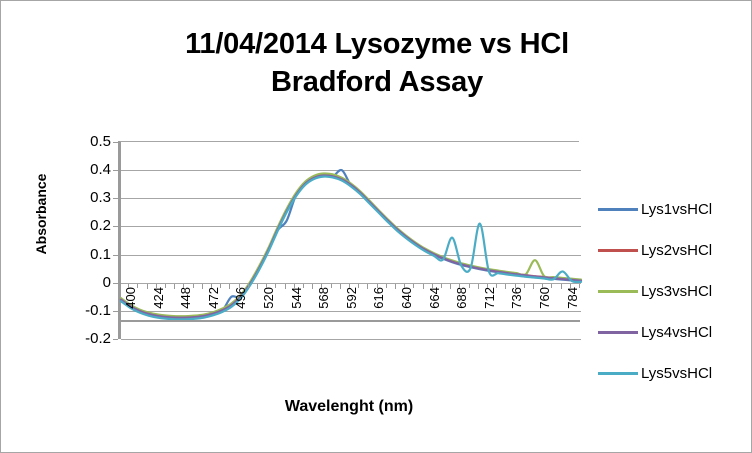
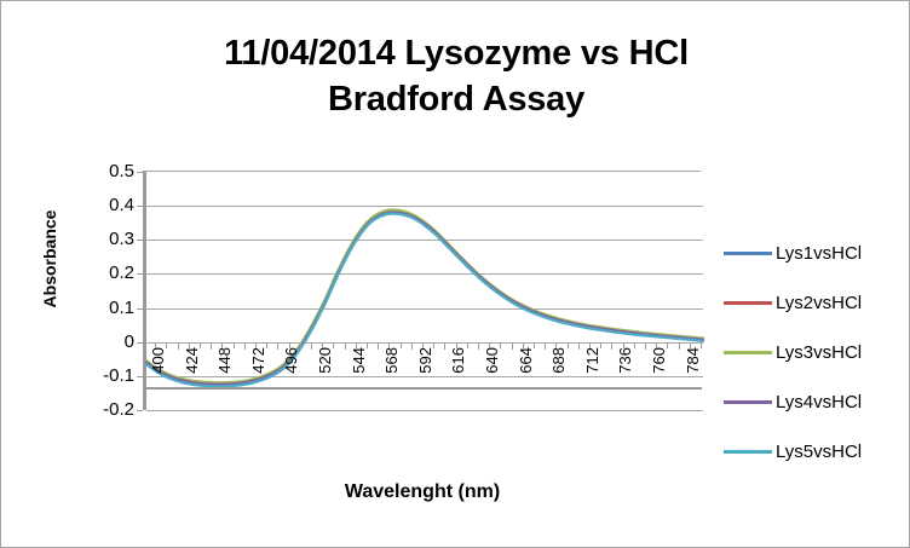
Lys1vsHCl/496: -0.05 -> -0.08
Lys1vsHCl/544: 0.22 -> 0.25
Lys1vsHCl/592: 0.40 -> 0.37
Lys5vsHCl/688: 0.16 -> 0.07
Lys5vsHCl/712: 0.21 -> 0.04
Lys3vsHCl/760: 0.08 -> 0.03
Lys5vsHCl/784: 0.04 -> 0.01
